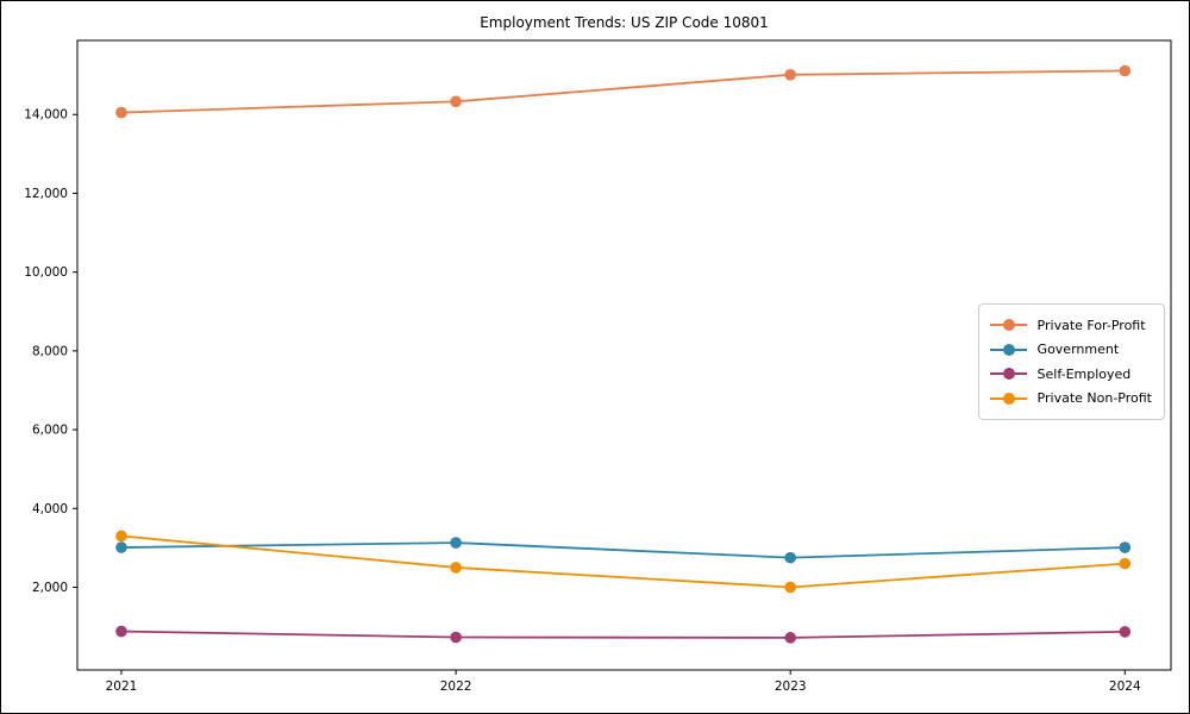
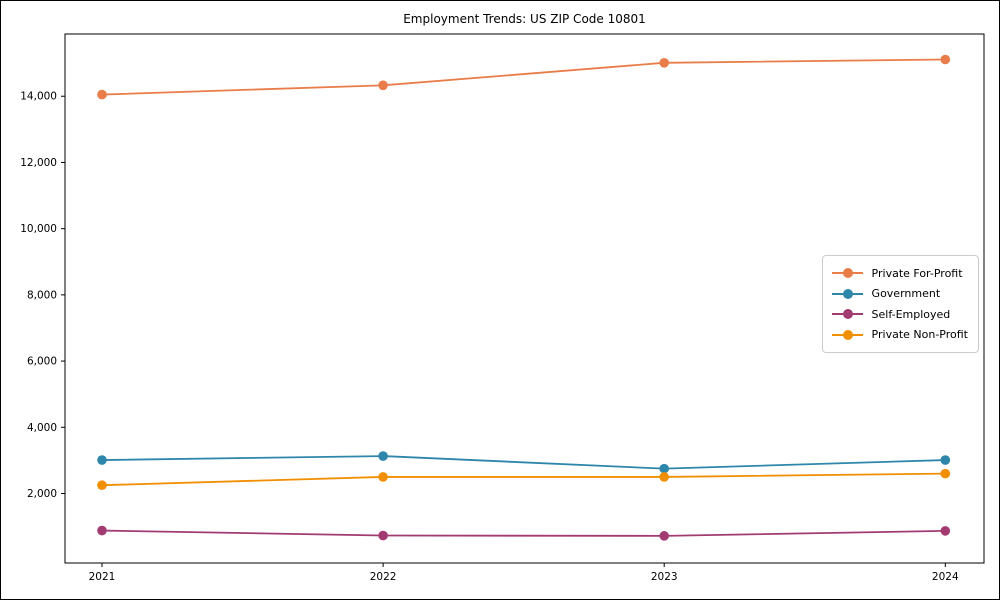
Private Non-Profit/2021: 3300 -> 2200
Private Non-Profit/2023: 2000 -> 2500
